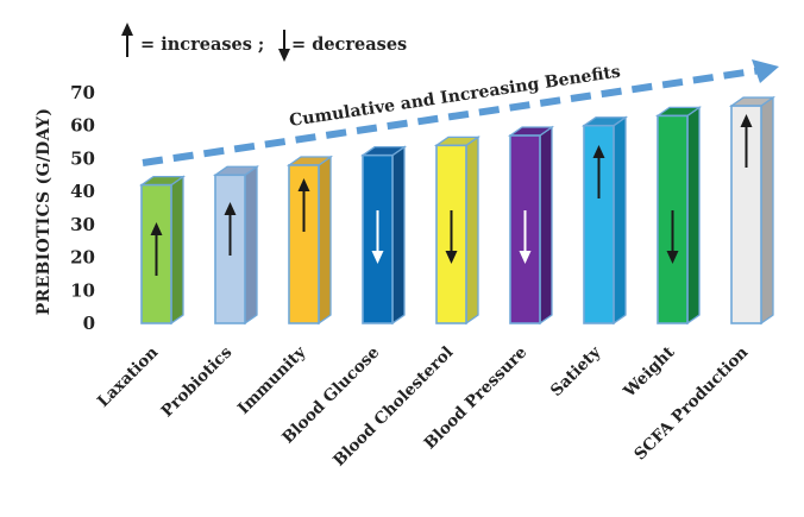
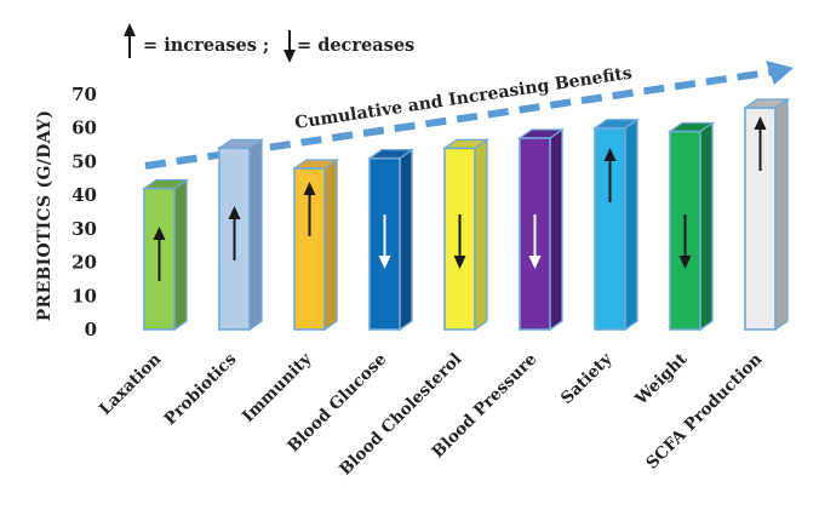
Probiotics: 45 -> 54
Weight: 63 -> 59
